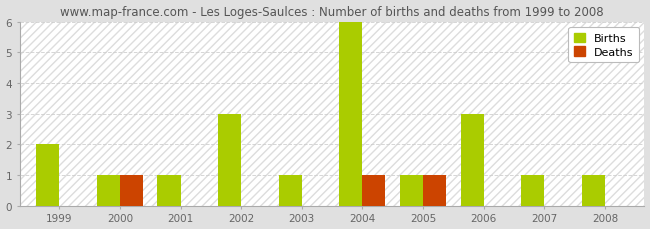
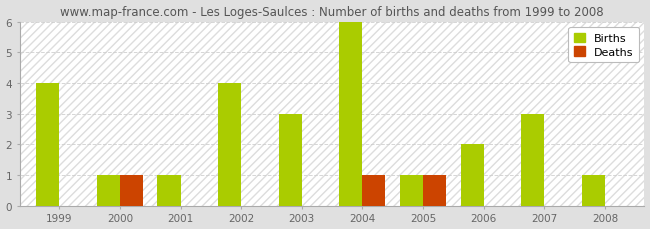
Births/1999: 2 -> 4
Births/2002: 3 -> 4
Births/2003: 1 -> 3
Births/2006: 3 -> 2
Births/2007: 1 -> 3
